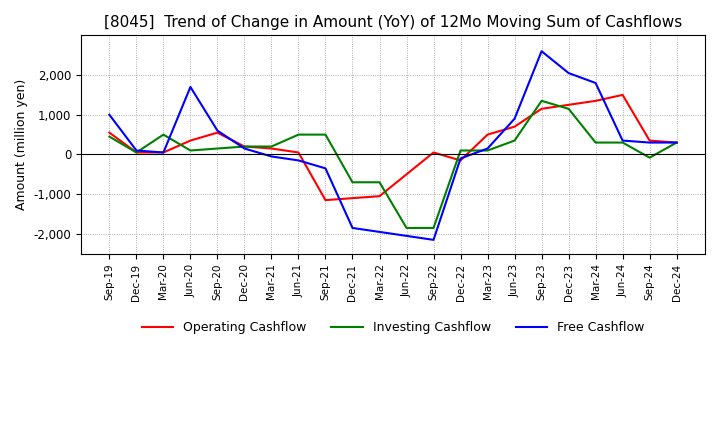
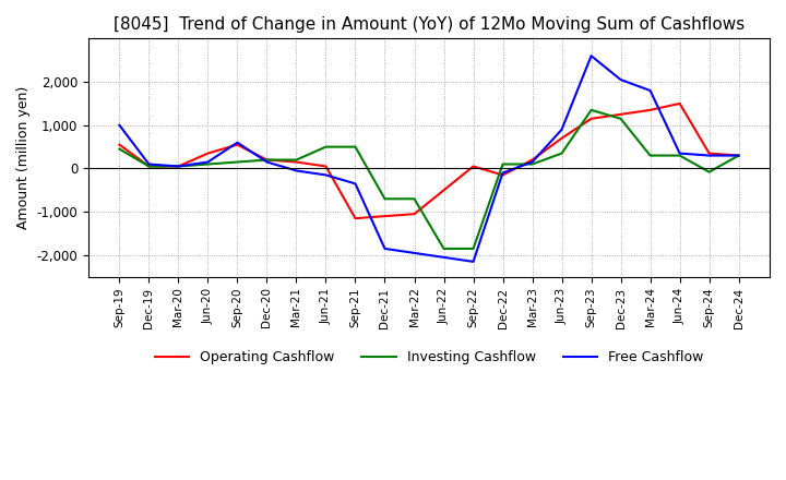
Investing Cashflow/Mar-20: 500 -> 50
Free Cashflow/Jun-20: 1,700 -> 150
Operating Cashflow/Mar-23: 500 -> 200
